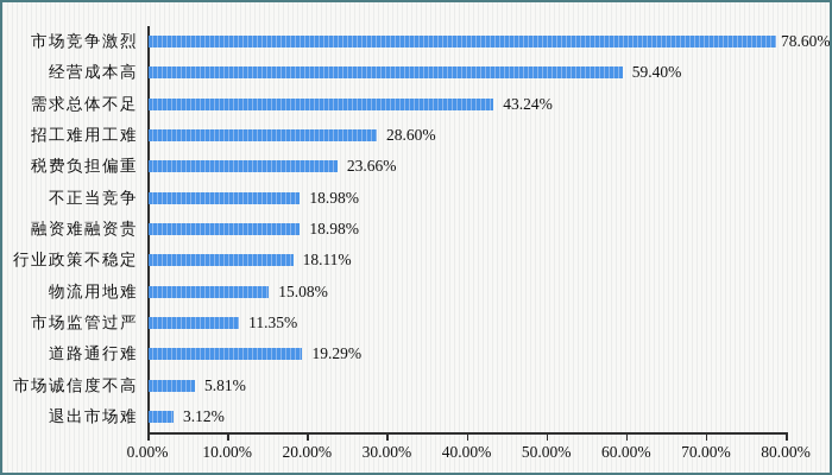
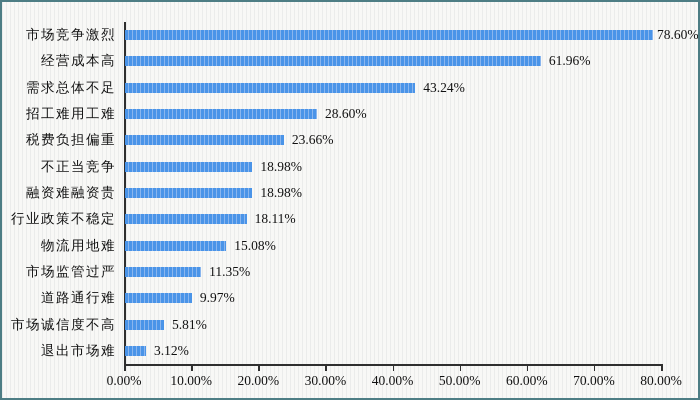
经营成本高: 59.40% -> 61.96%
道路通行难: 19.29% -> 9.97%
